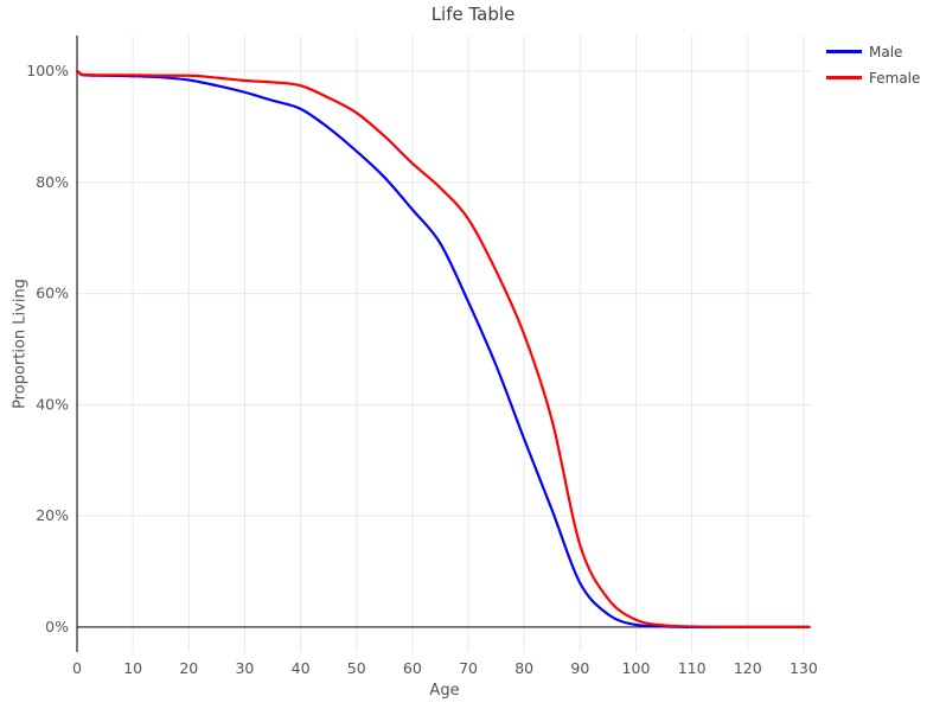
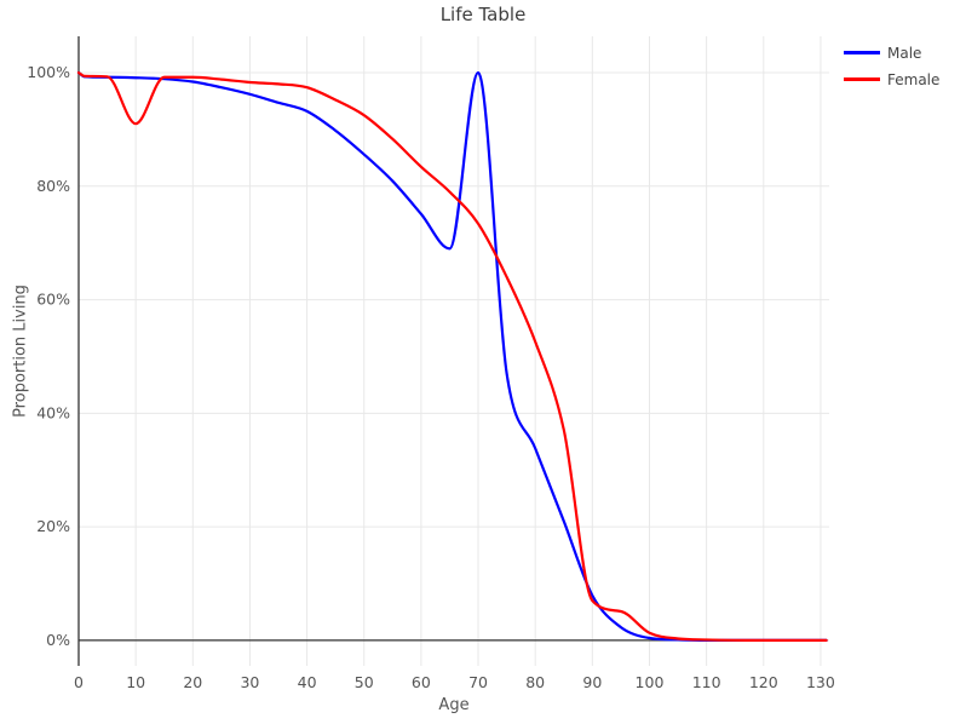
Female/10: 99% -> 91%
Male/70: 58% -> 100%
Female/90: 15% -> 7%
